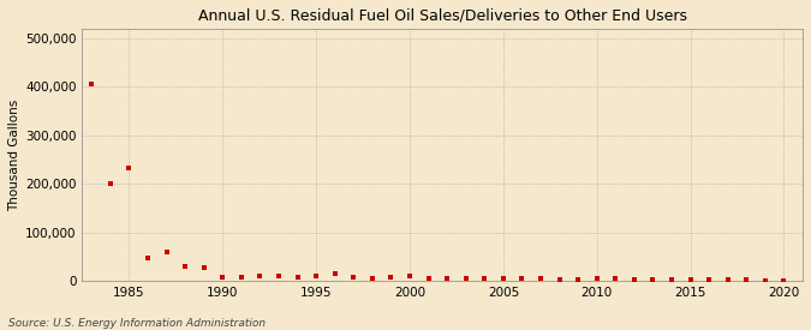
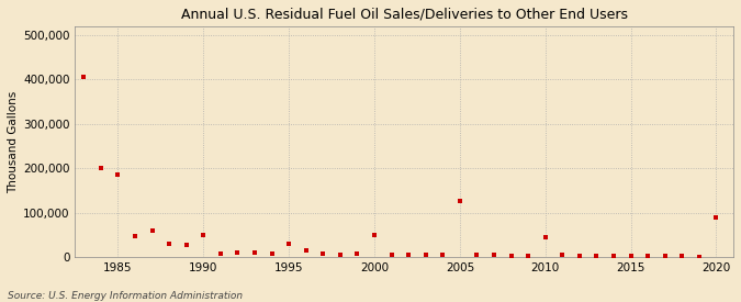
1985: 232,000 -> 185,000
1990: 8,000 -> 50,000
1995: 9,000 -> 30,000
2000: 9,000 -> 50,000
2005: 4,000 -> 125,000
2010: 6,000 -> 45,000
2020: 1,000 -> 90,000
